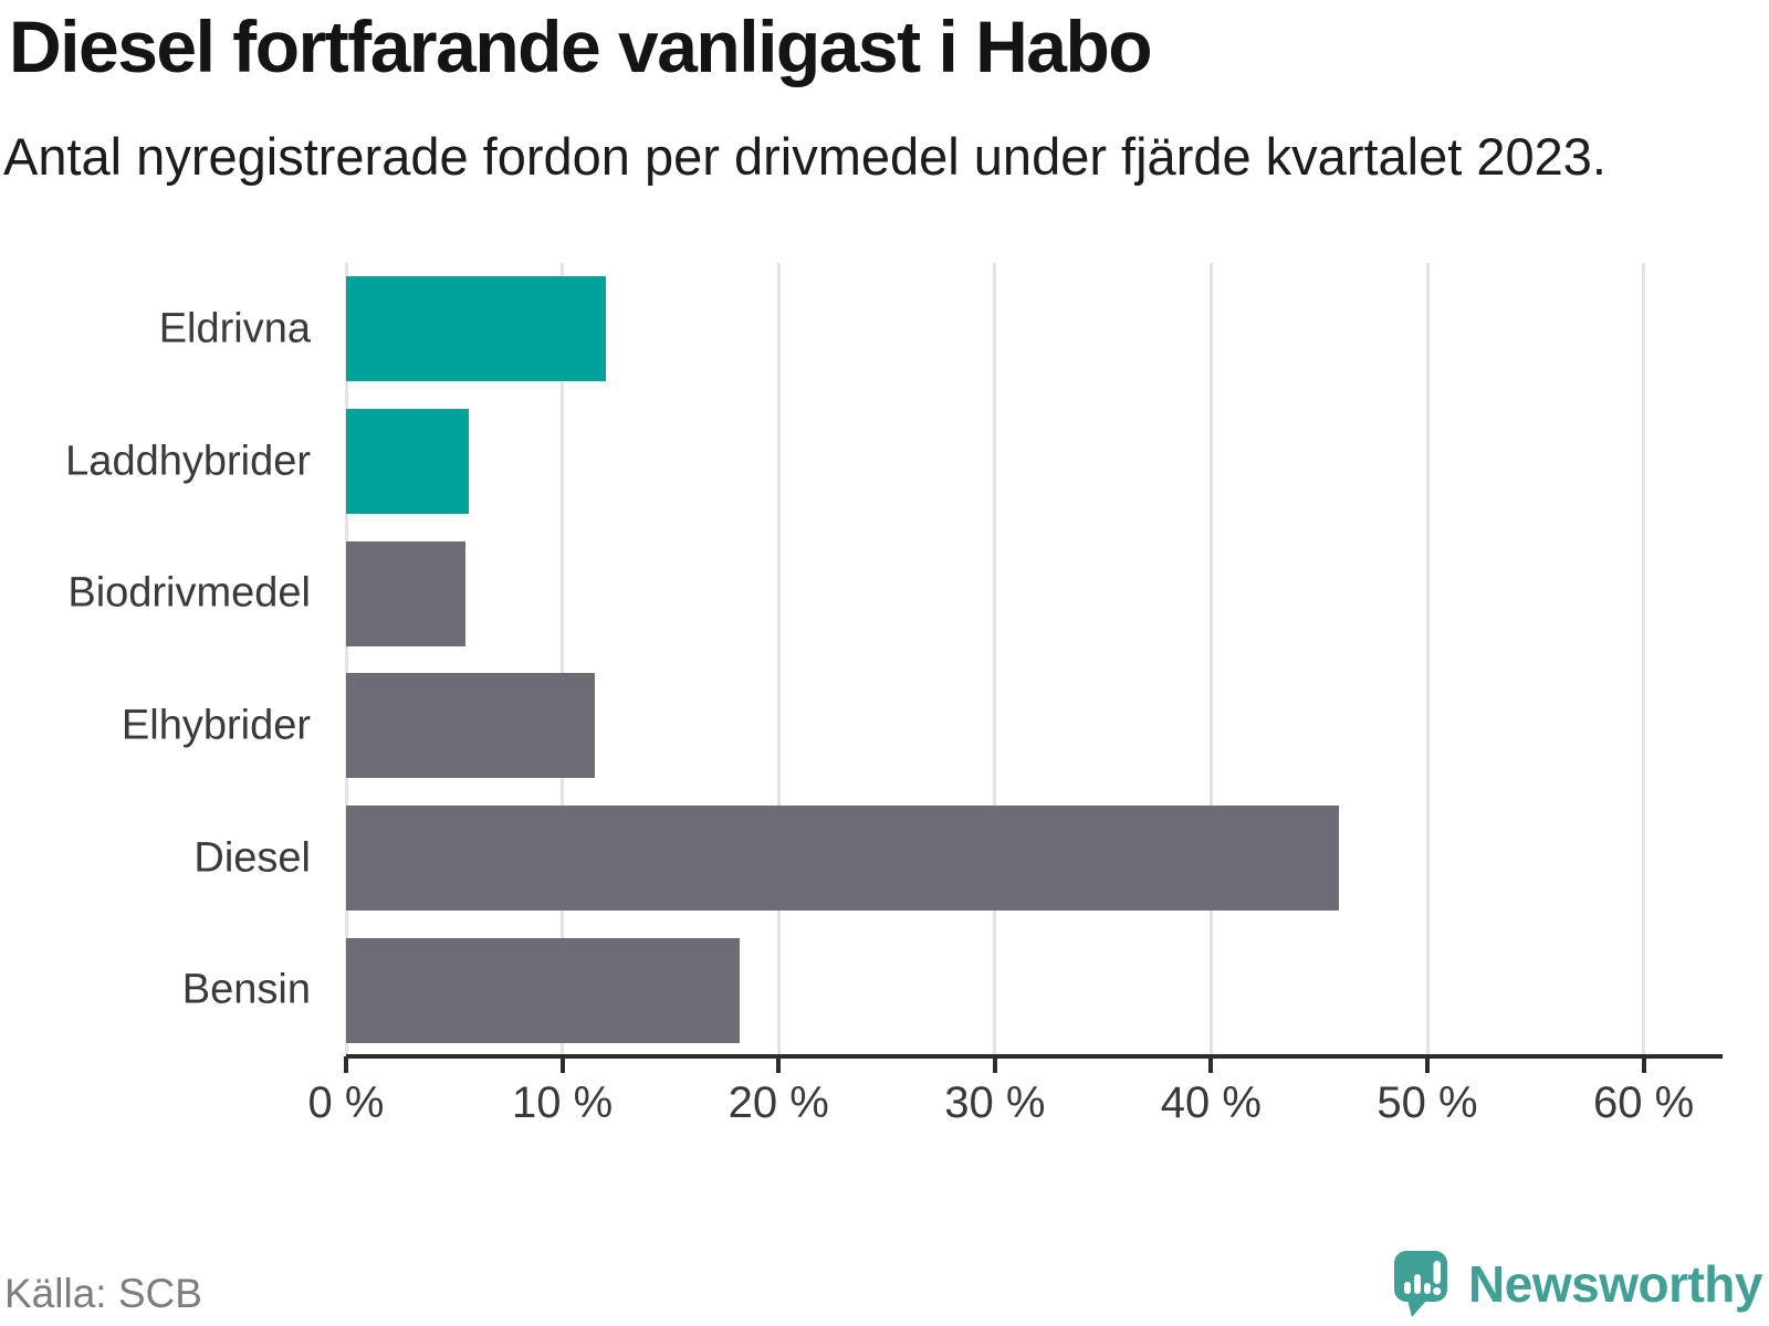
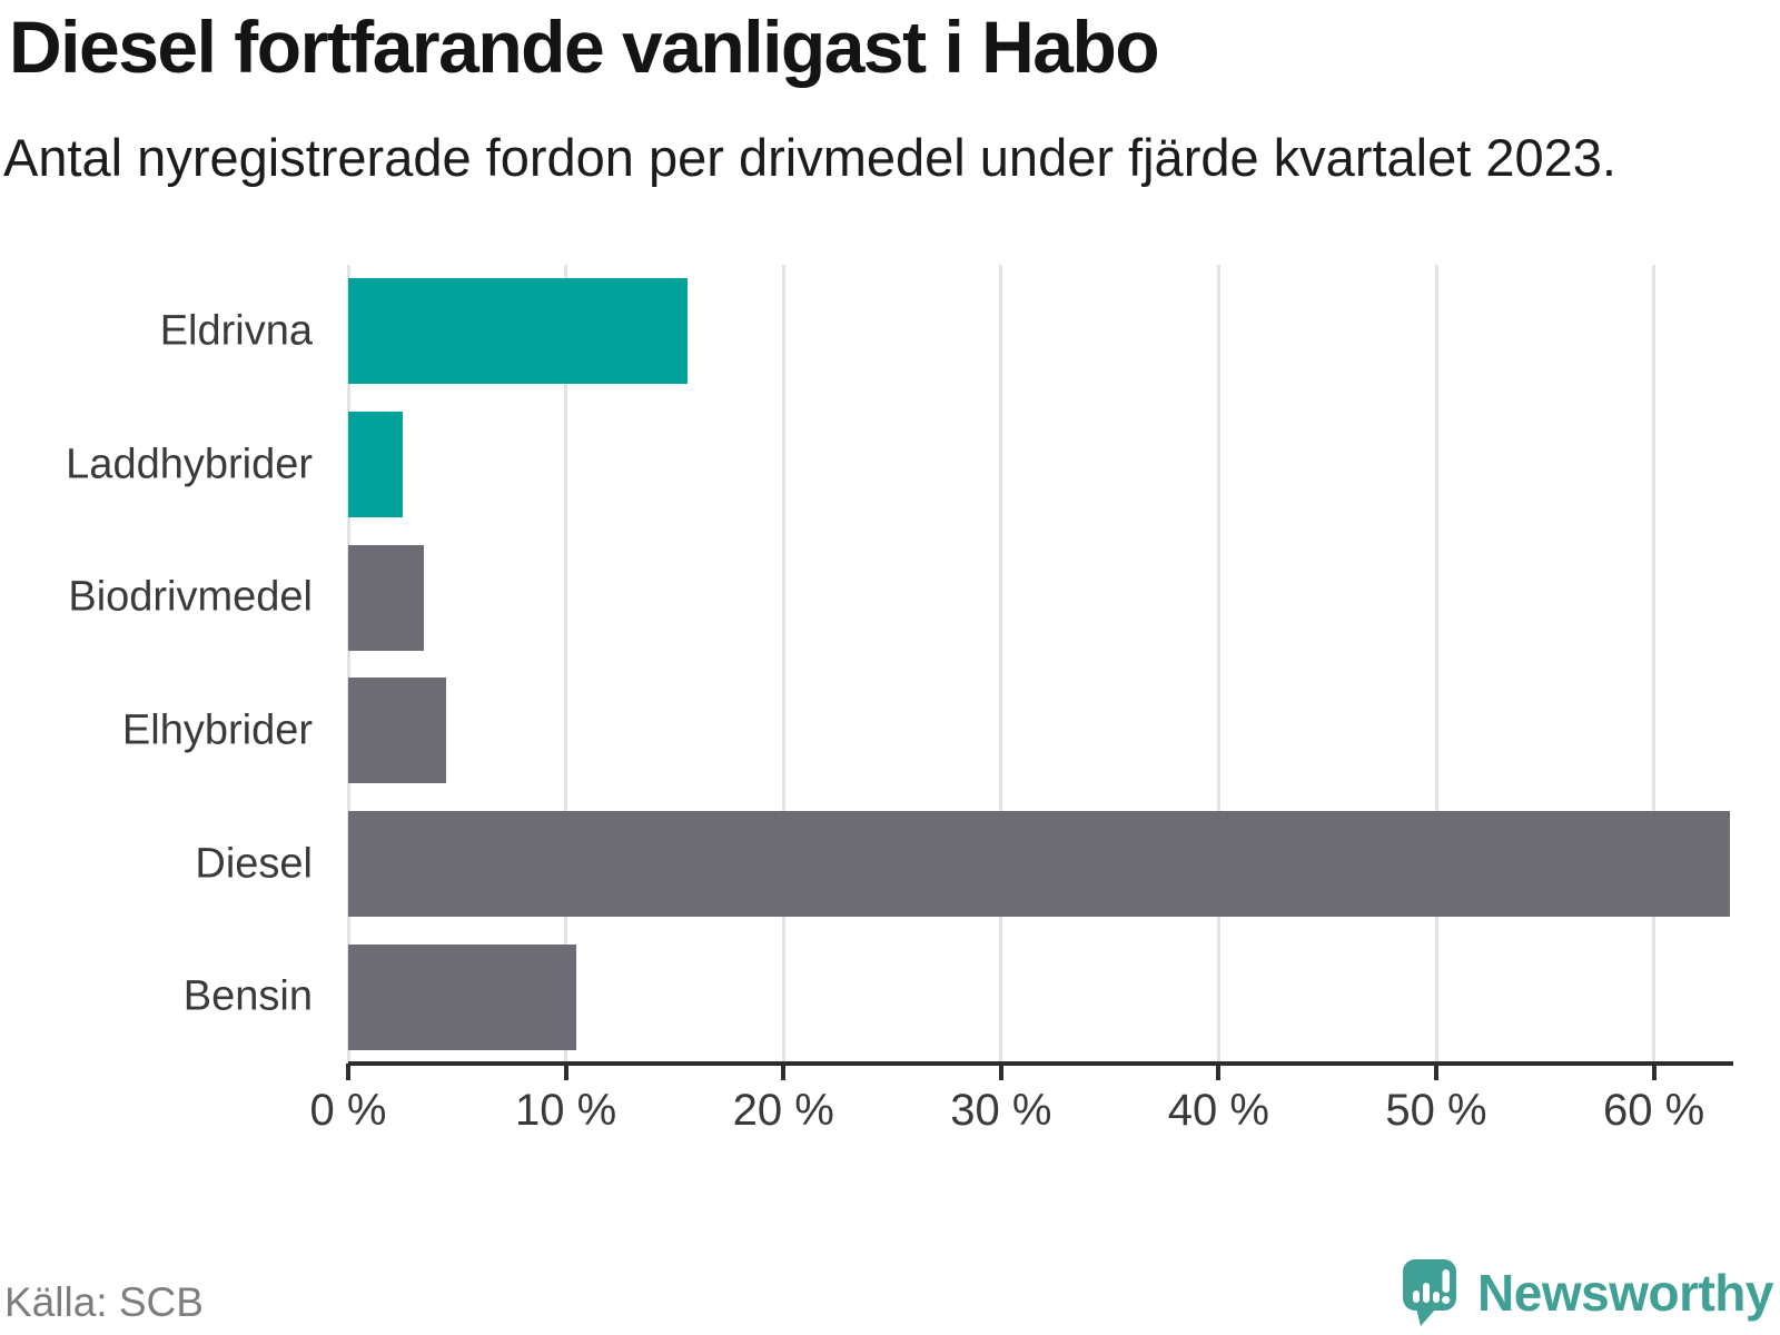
Eldrivna: 12.0% -> 15.6%
Laddhybrider: 5.7% -> 2.5%
Biodrivmedel: 5.5% -> 3.5%
Elhybrider: 11.5% -> 4.5%
Diesel: 45.9% -> 63.5%
Bensin: 18.2% -> 10.5%
